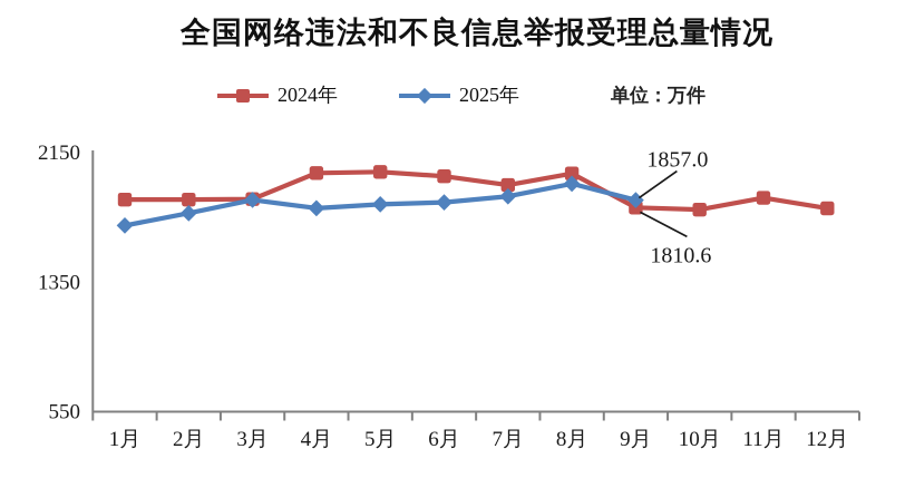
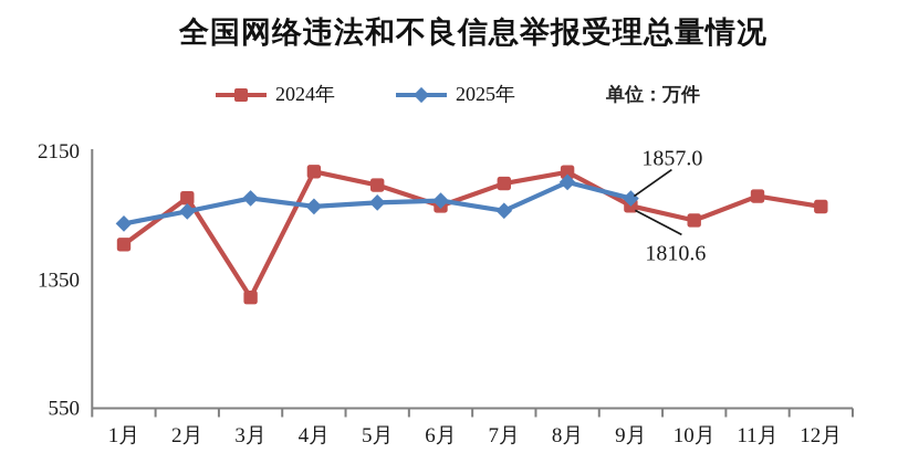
2024年/1月: 1860 -> 1570
2024年/3月: 1860 -> 1240
2024年/5月: 2030 -> 1940
2024年/6月: 2000 -> 1810
2025年/7月: 1880 -> 1780
2024年/10月: 1800 -> 1720
